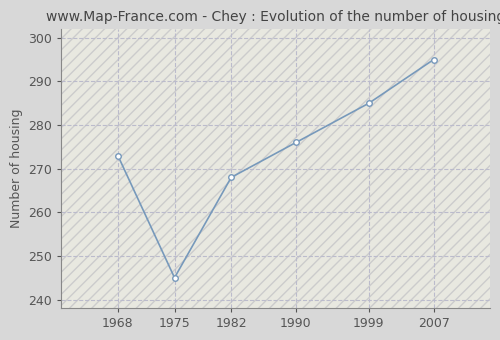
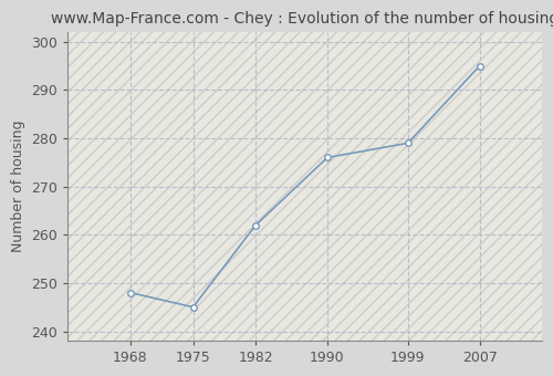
1968: 273 -> 248
1982: 268 -> 262
1999: 285 -> 279
